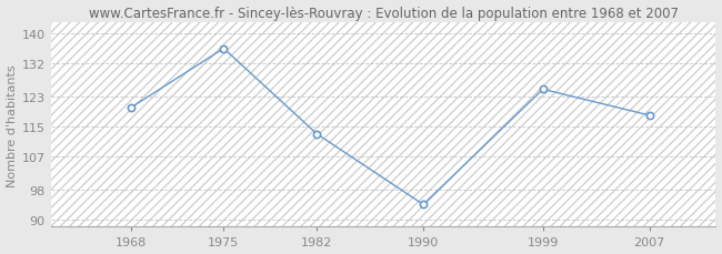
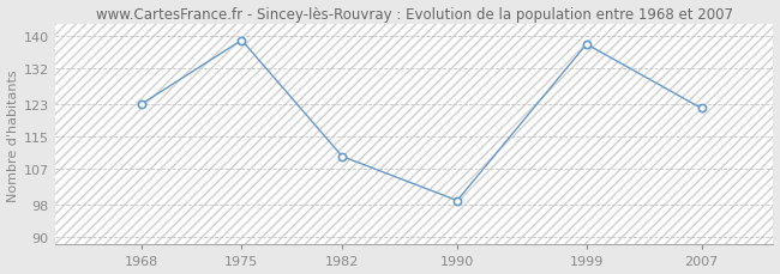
1968: 120 -> 123
1975: 136 -> 139
1982: 113 -> 110
1990: 94 -> 99
1999: 125 -> 138
2007: 118 -> 122
